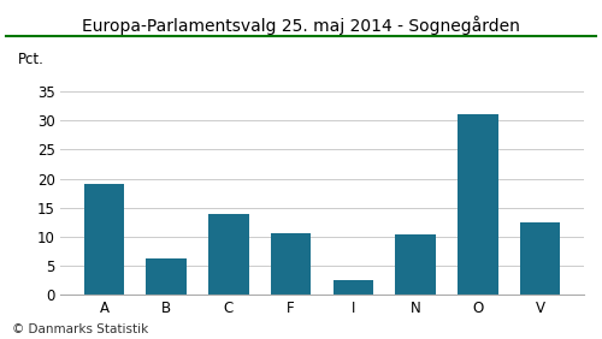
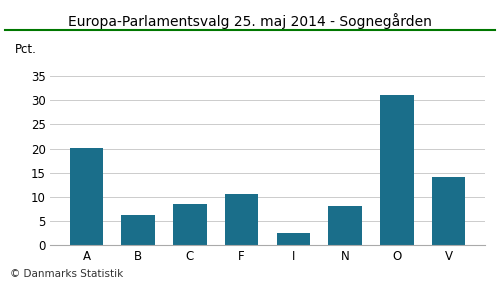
A: 19.0 -> 20.1
C: 14.0 -> 8.5
N: 10.5 -> 8.2
V: 12.5 -> 14.1
